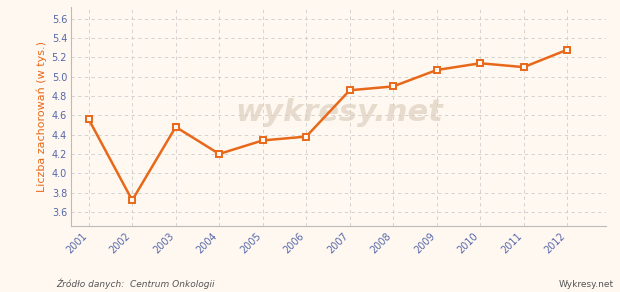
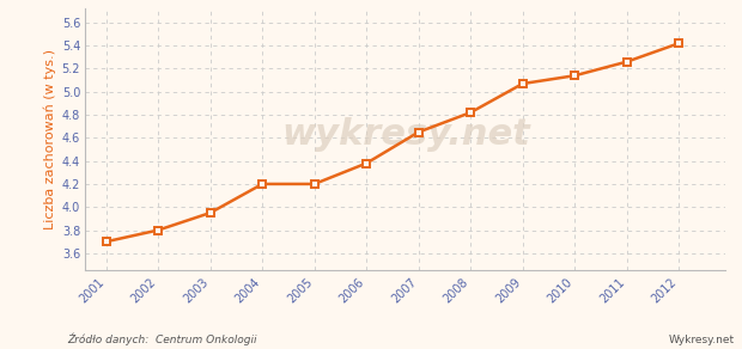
2001: 4.56 -> 3.70
2002: 3.72 -> 3.80
2003: 4.48 -> 3.95
2005: 4.34 -> 4.20
2007: 4.86 -> 4.65
2008: 4.90 -> 4.82
2011: 5.10 -> 5.26
2012: 5.28 -> 5.42
